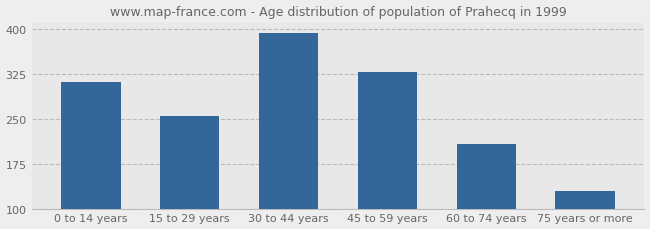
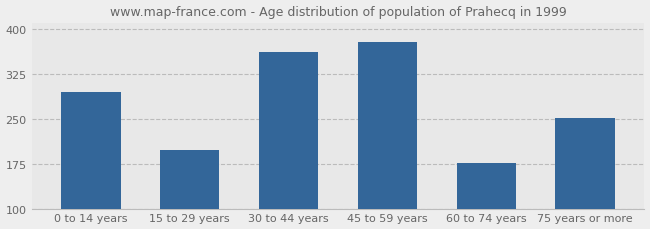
0 to 14 years: 312 -> 294
15 to 29 years: 255 -> 198
30 to 44 years: 393 -> 362
45 to 59 years: 328 -> 378
60 to 74 years: 208 -> 176
75 years or more: 130 -> 252
